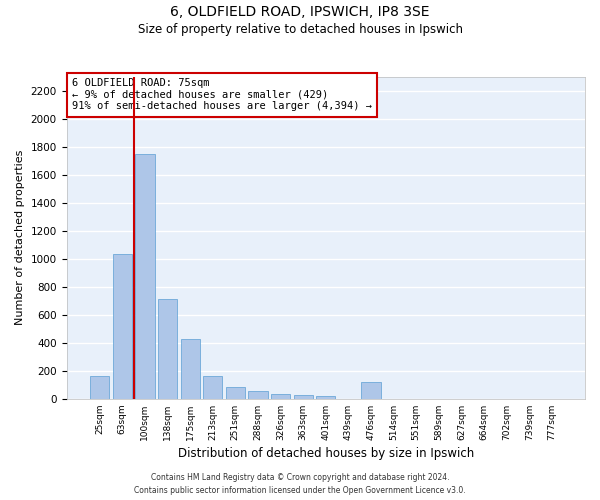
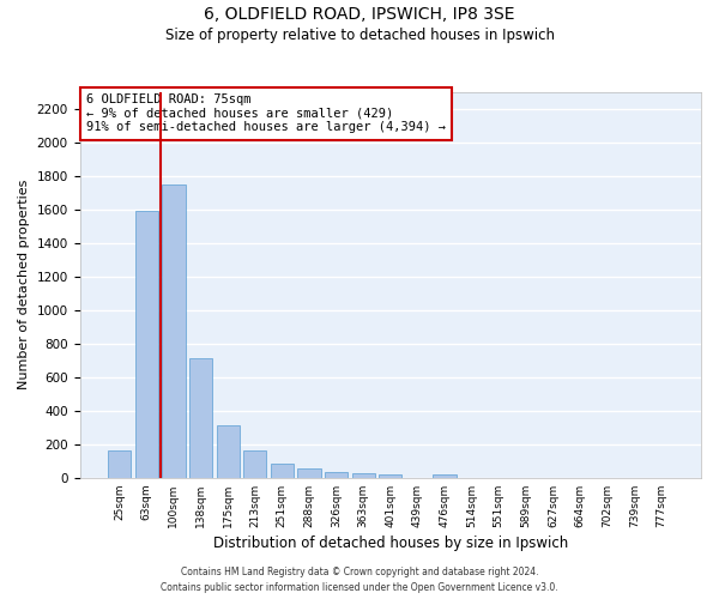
63sqm: 1030 -> 1590
175sqm: 430 -> 320
476sqm: 120 -> 20
